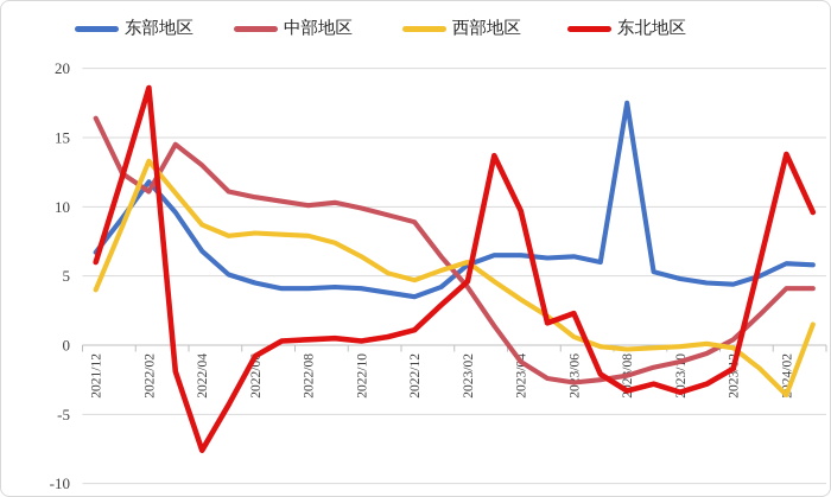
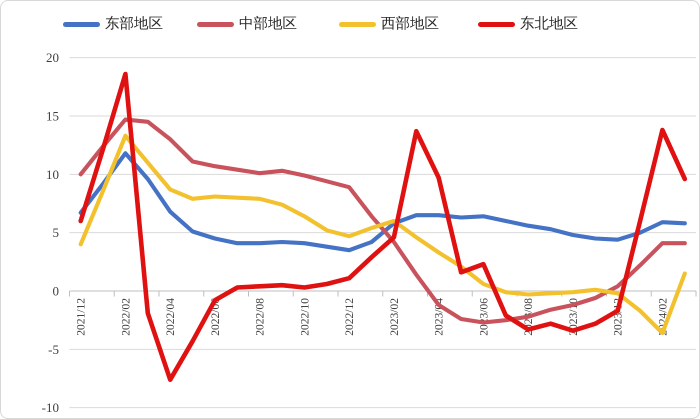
中部地区/2021/12: 16.4 -> 10.0
中部地区/2022/02: 11.1 -> 14.7
东部地区/2023/08: 17.5 -> 5.6
